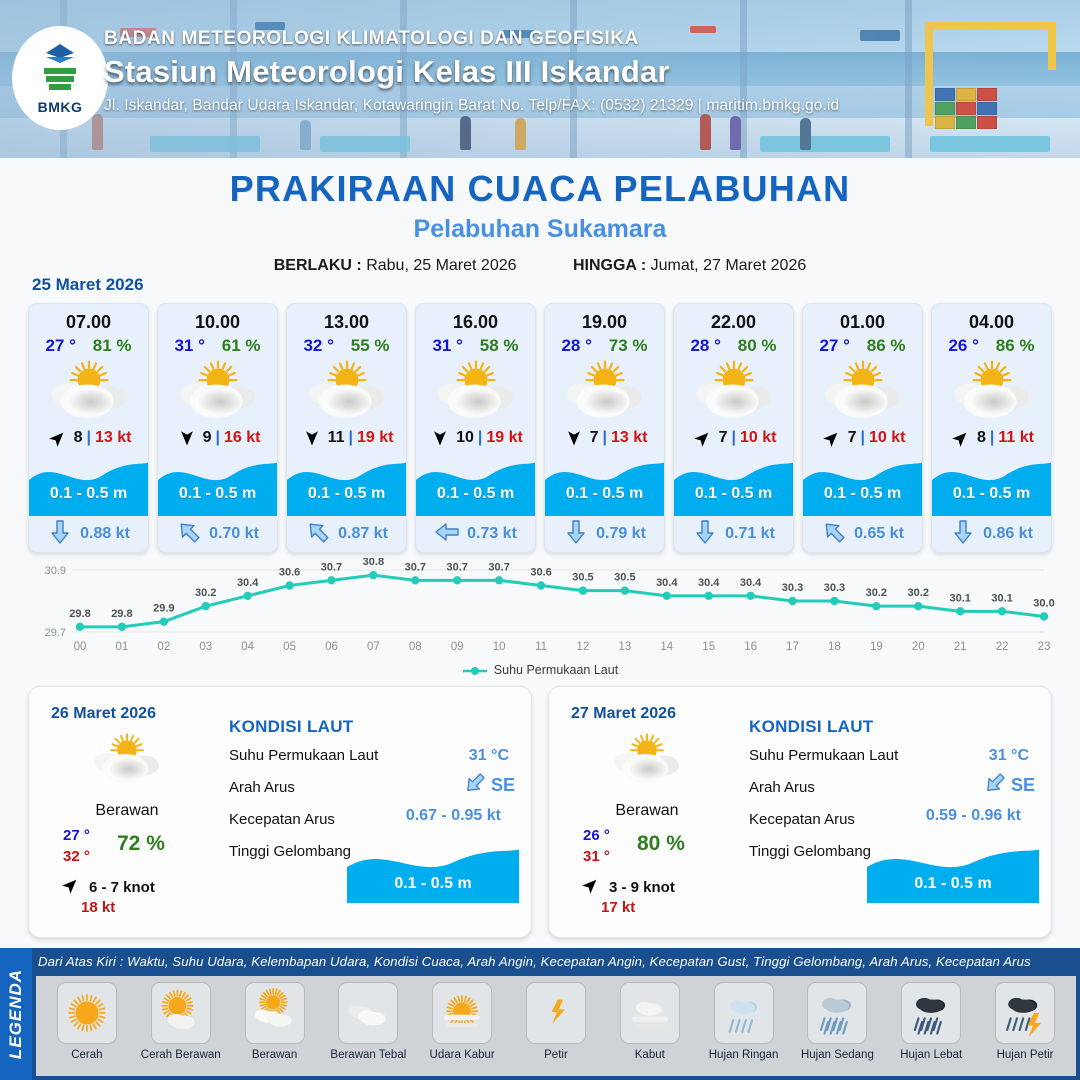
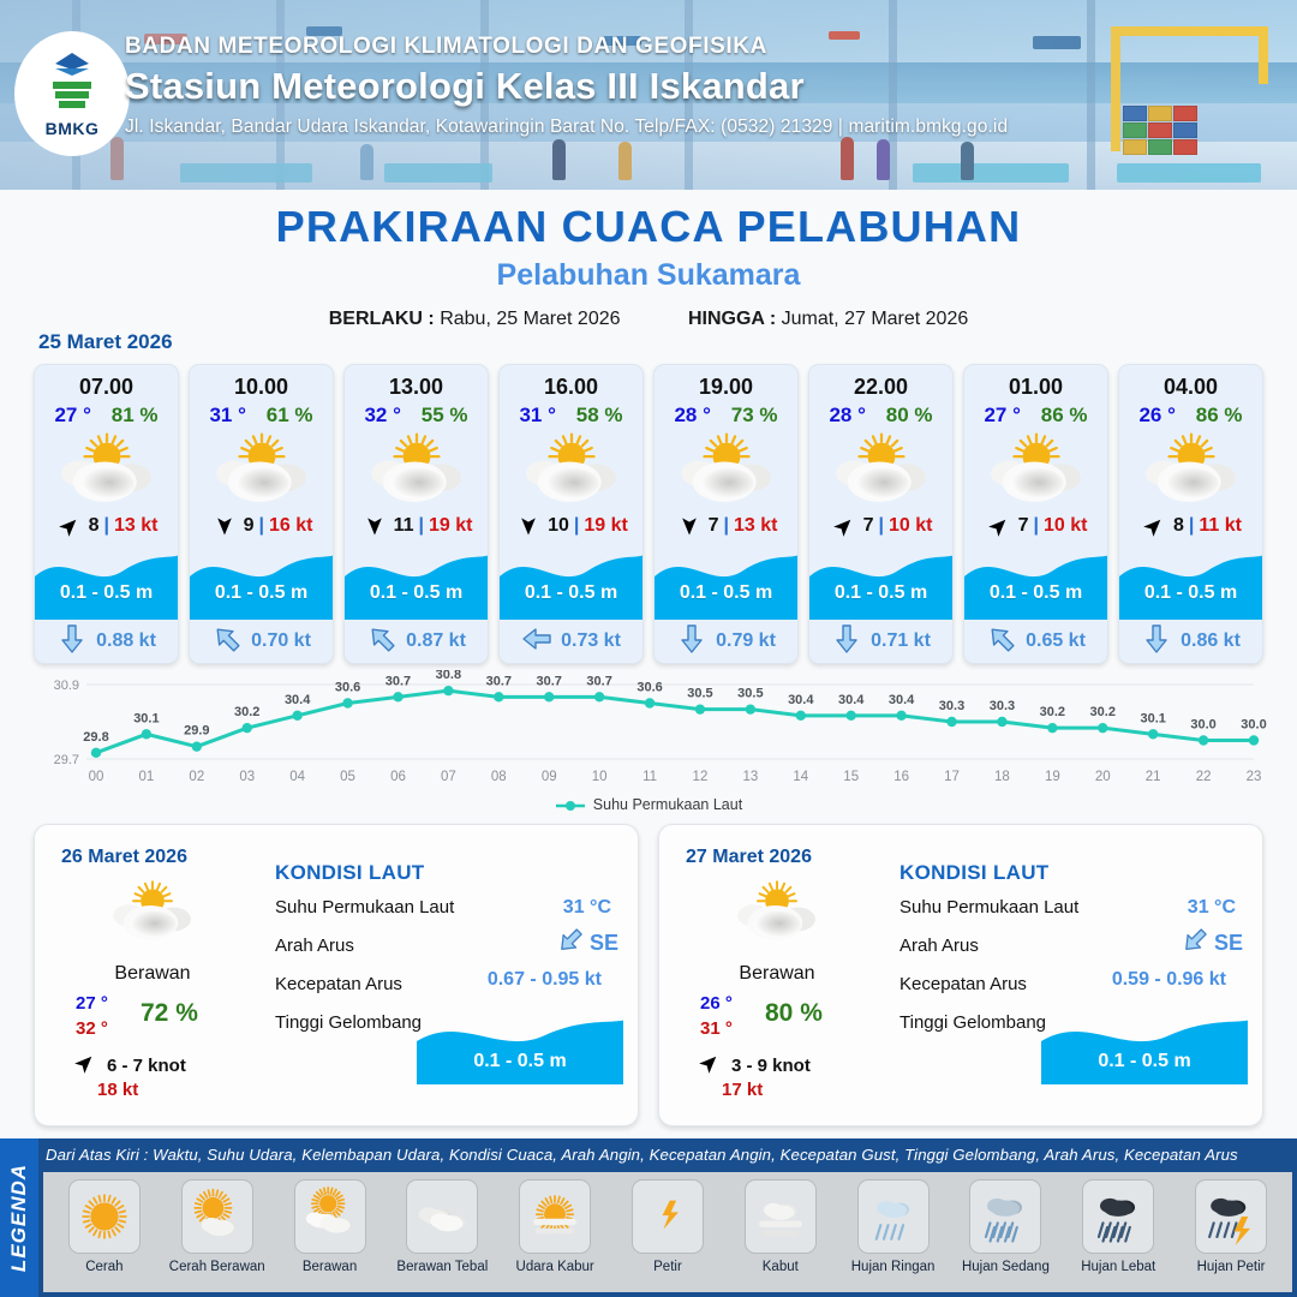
01: 29.8 -> 30.1
22: 30.1 -> 30.0
